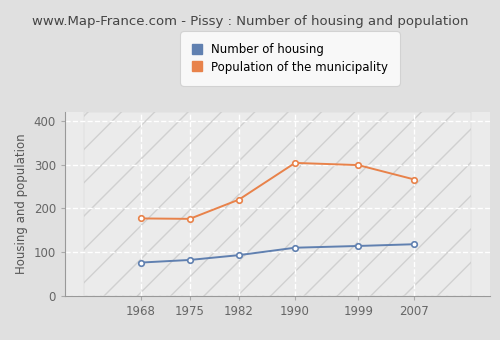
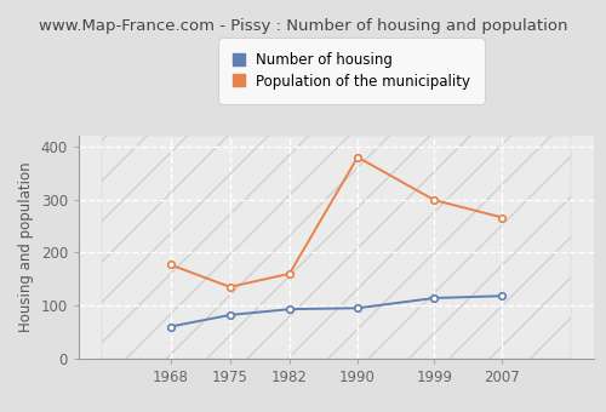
Number of housing/1968: 76 -> 60
Population of the municipality/1975: 176 -> 135
Population of the municipality/1982: 220 -> 160
Number of housing/1990: 110 -> 95
Population of the municipality/1990: 304 -> 380
